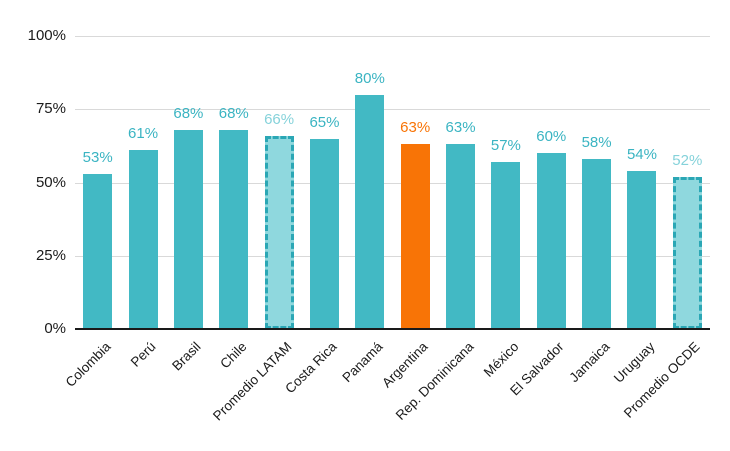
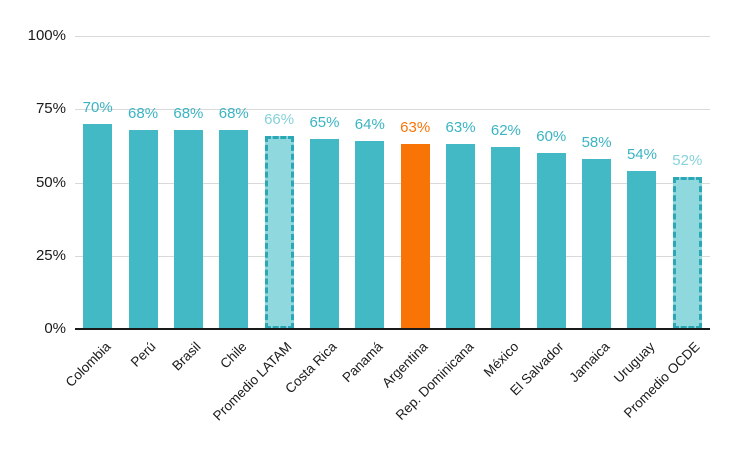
Colombia: 53% -> 70%
Perú: 61% -> 68%
Panamá: 80% -> 64%
México: 57% -> 62%
